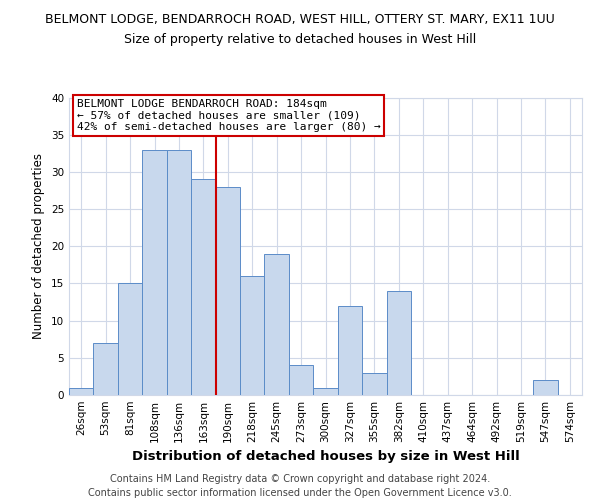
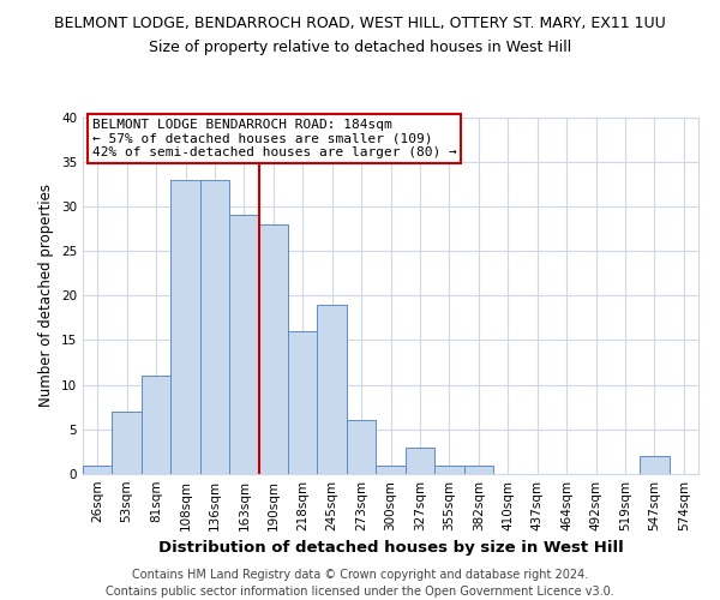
81sqm: 15 -> 11
273sqm: 4 -> 6
327sqm: 12 -> 3
355sqm: 3 -> 1
382sqm: 14 -> 1
